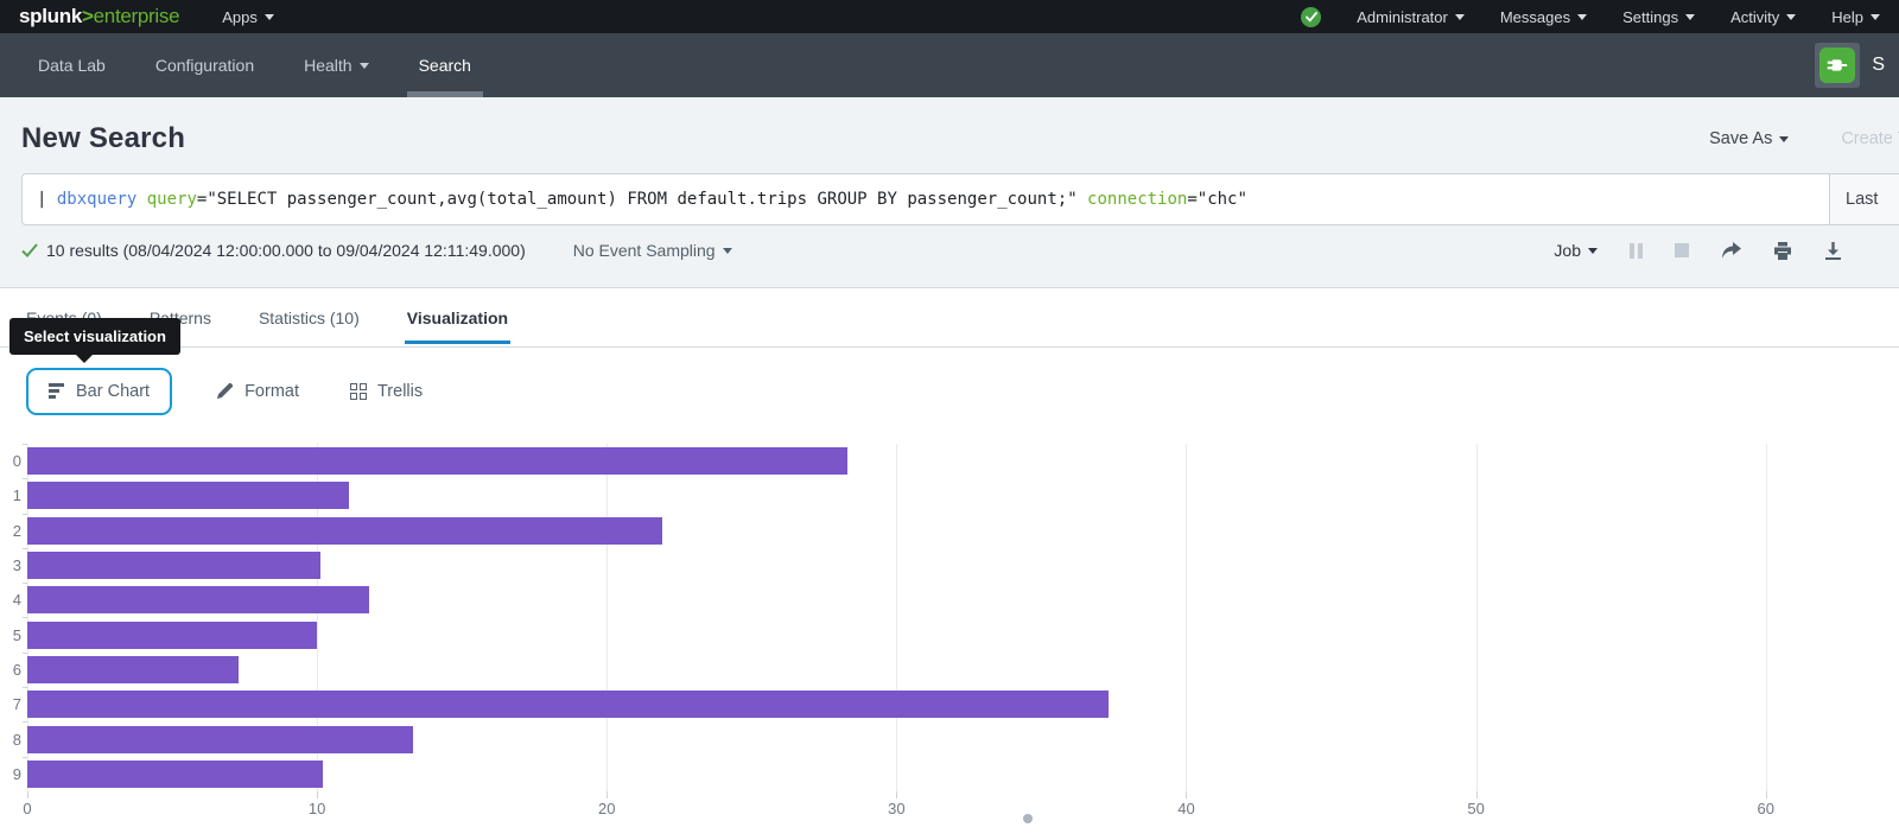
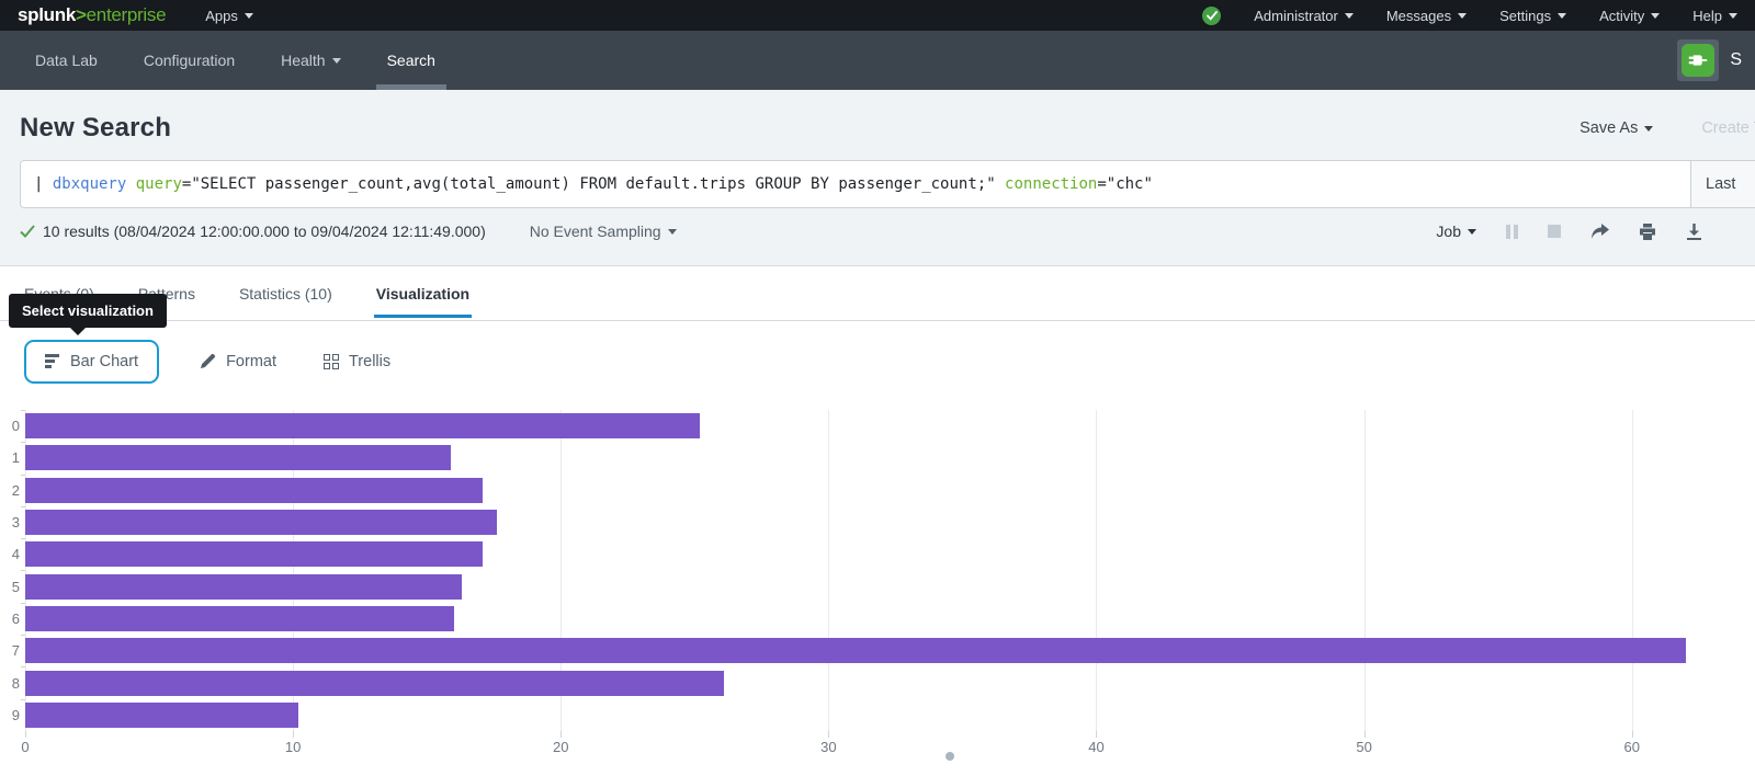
0: 28.3 -> 25.2
1: 11.1 -> 15.9
2: 21.9 -> 17.1
3: 10.1 -> 17.6
4: 11.8 -> 17.1
5: 10.0 -> 16.3
6: 7.3 -> 16.0
7: 37.3 -> 62.0
8: 13.3 -> 26.1
